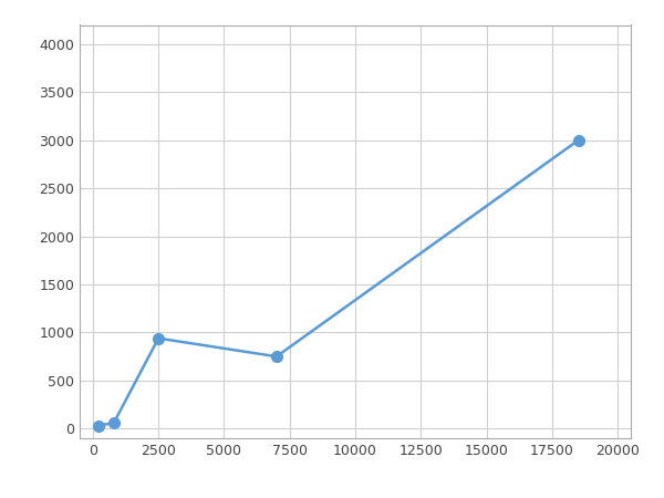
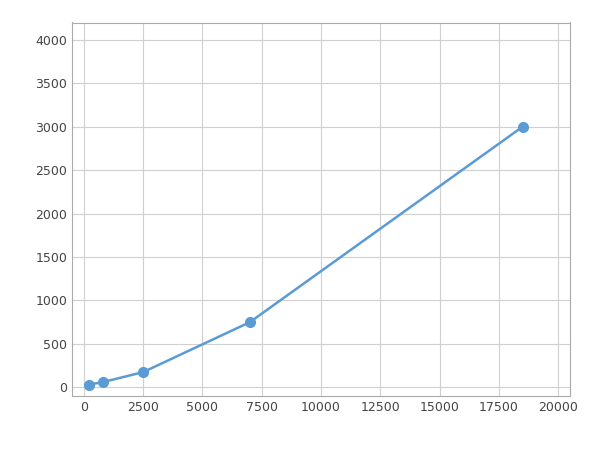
2500: 940 -> 180
